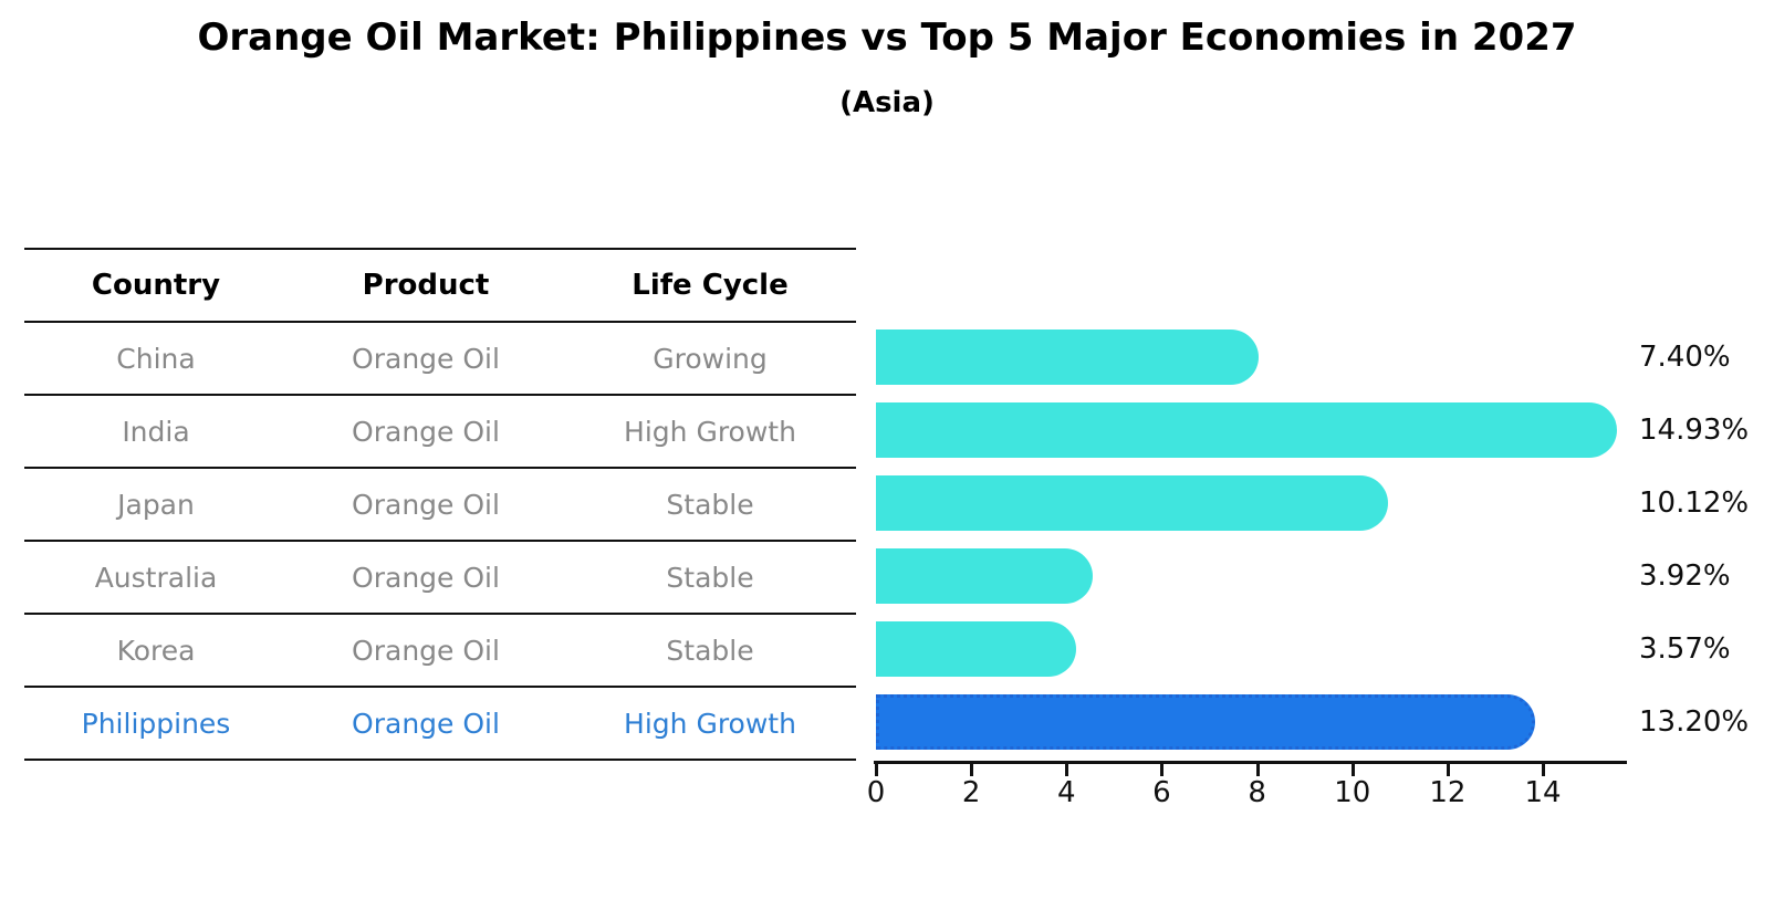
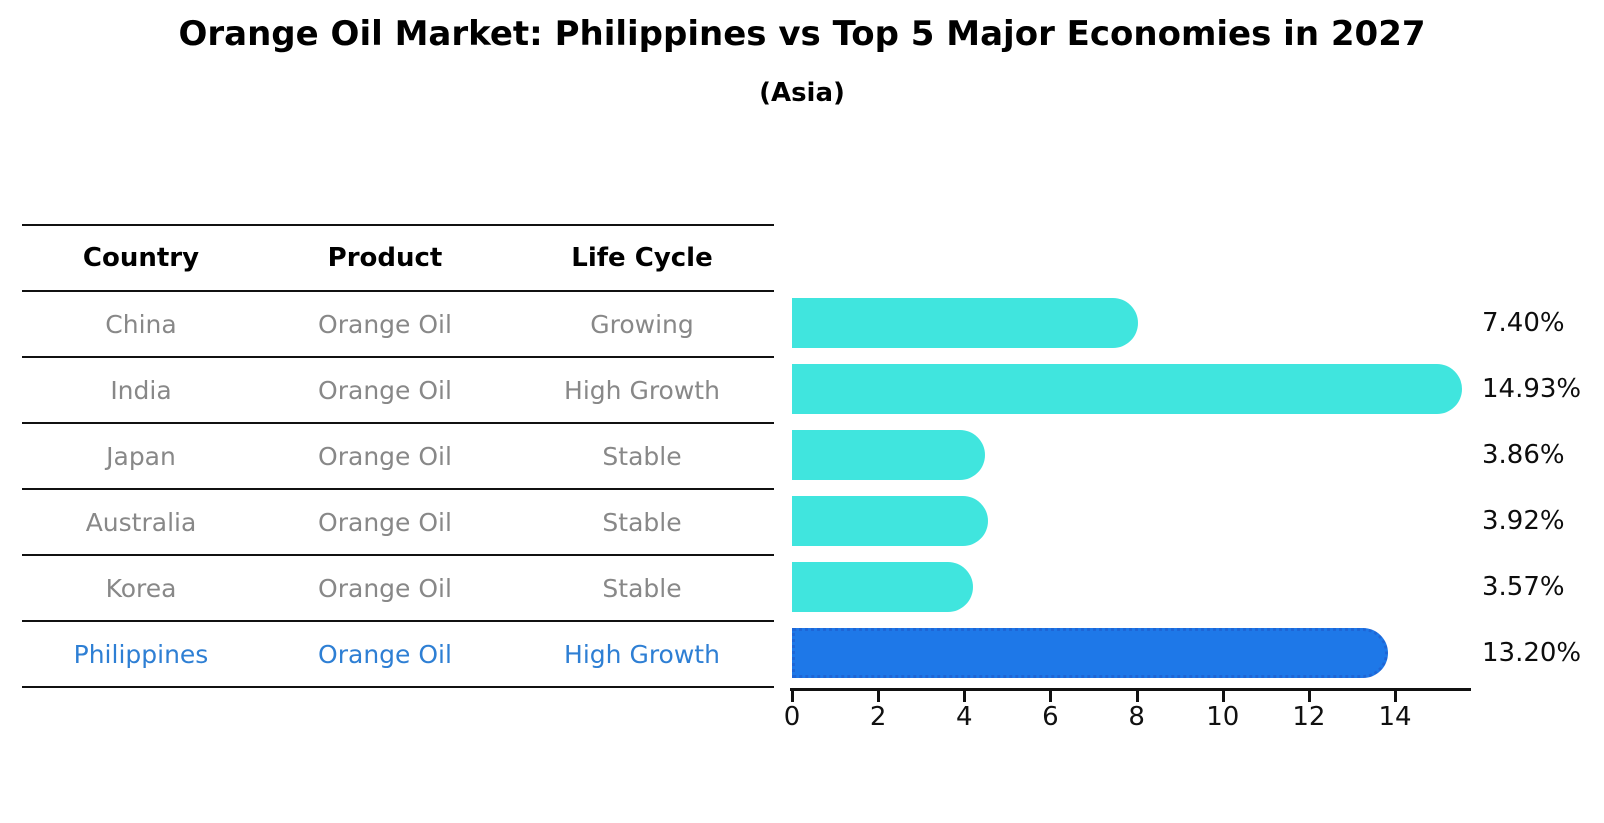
Japan: 10.12% -> 3.86%
